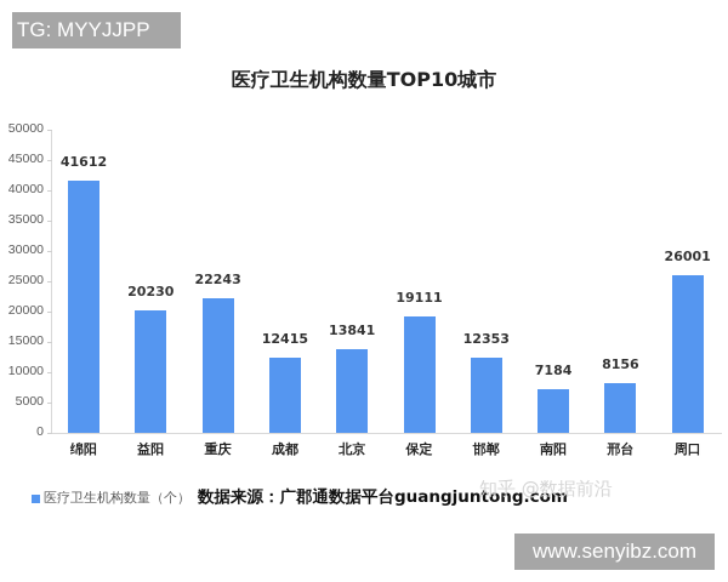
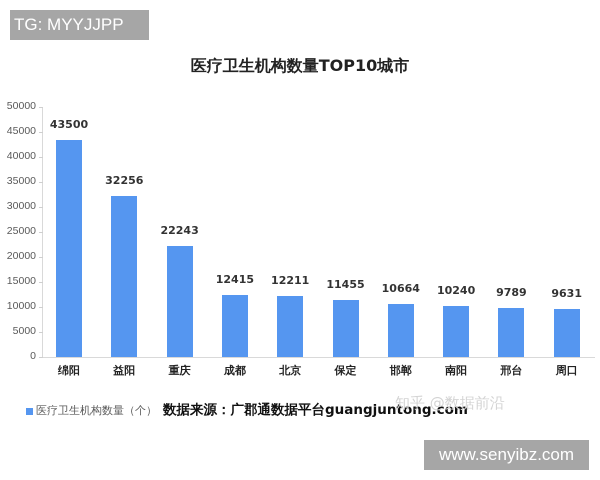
绵阳: 41612 -> 43500
益阳: 20230 -> 32256
北京: 13841 -> 12211
保定: 19111 -> 11455
邯郸: 12353 -> 10664
南阳: 7184 -> 10240
邢台: 8156 -> 9789
周口: 26001 -> 9631
